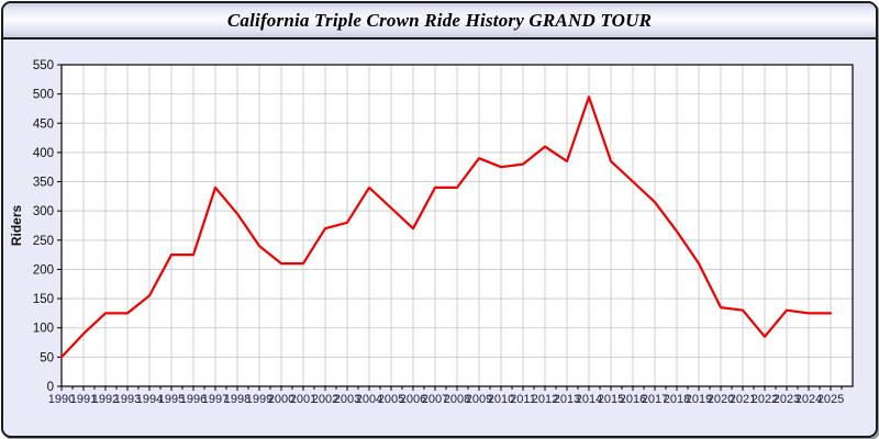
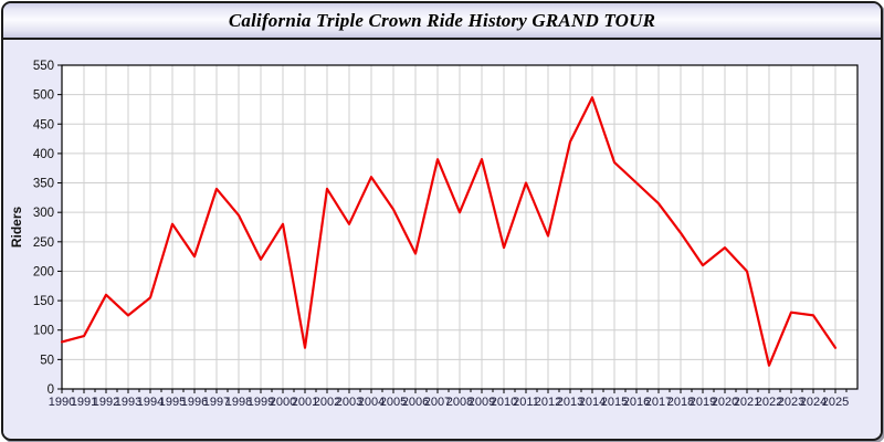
1990: 50 -> 80
1992: 120 -> 160
1995: 220 -> 280
1999: 240 -> 220
2000: 210 -> 280
2001: 210 -> 70
2002: 270 -> 340
2004: 340 -> 360
2006: 270 -> 230
2007: 340 -> 390
2008: 340 -> 300
2010: 380 -> 240
2011: 380 -> 350
2012: 410 -> 260
2013: 380 -> 420
2020: 140 -> 240
2021: 130 -> 200
2022: 80 -> 40
2025: 120 -> 70
